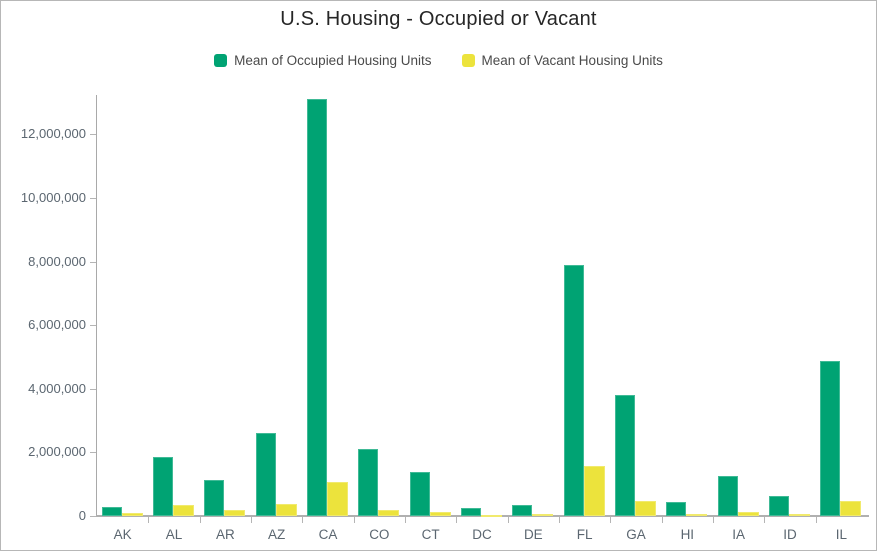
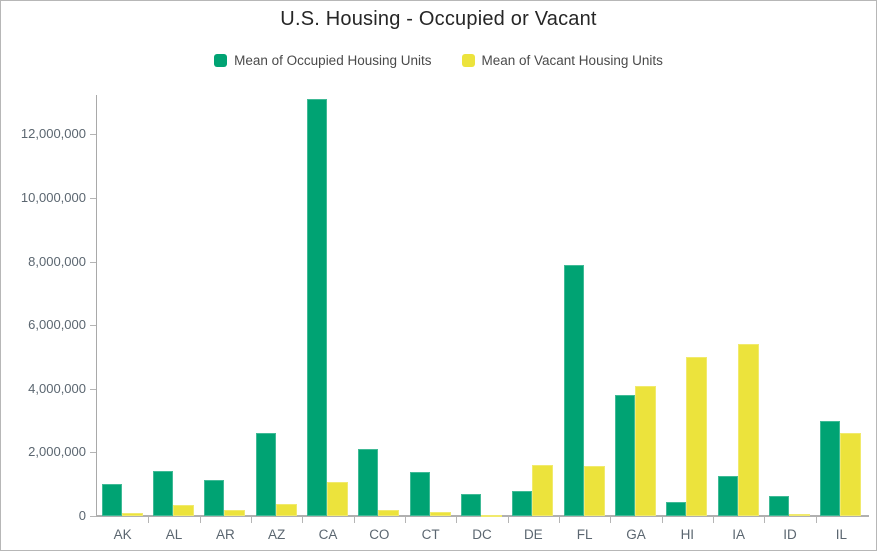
Mean of Occupied Housing Units/AK: 300000 -> 1000000
Mean of Occupied Housing Units/AL: 1900000 -> 1400000
Mean of Occupied Housing Units/DC: 200000 -> 700000
Mean of Occupied Housing Units/DE: 400000 -> 800000
Mean of Vacant Housing Units/DE: 100000 -> 1600000
Mean of Vacant Housing Units/GA: 500000 -> 4100000
Mean of Vacant Housing Units/HI: 100000 -> 5000000
Mean of Vacant Housing Units/IA: 100000 -> 5400000
Mean of Occupied Housing Units/IL: 4900000 -> 3000000
Mean of Vacant Housing Units/IL: 500000 -> 2600000
